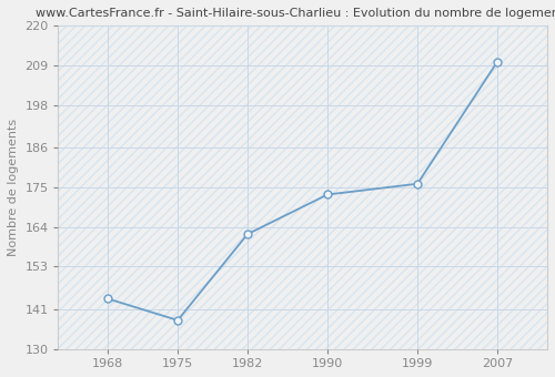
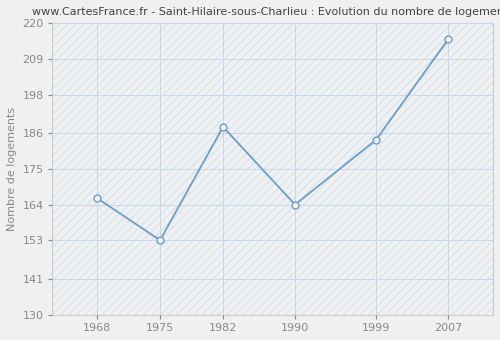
1968: 144 -> 166
1975: 138 -> 153
1982: 162 -> 188
1990: 173 -> 164
1999: 176 -> 184
2007: 210 -> 215
